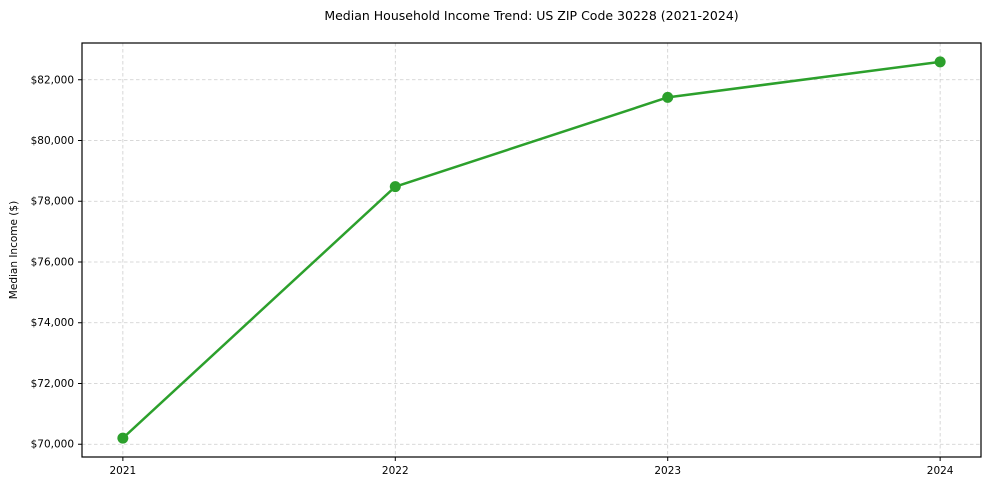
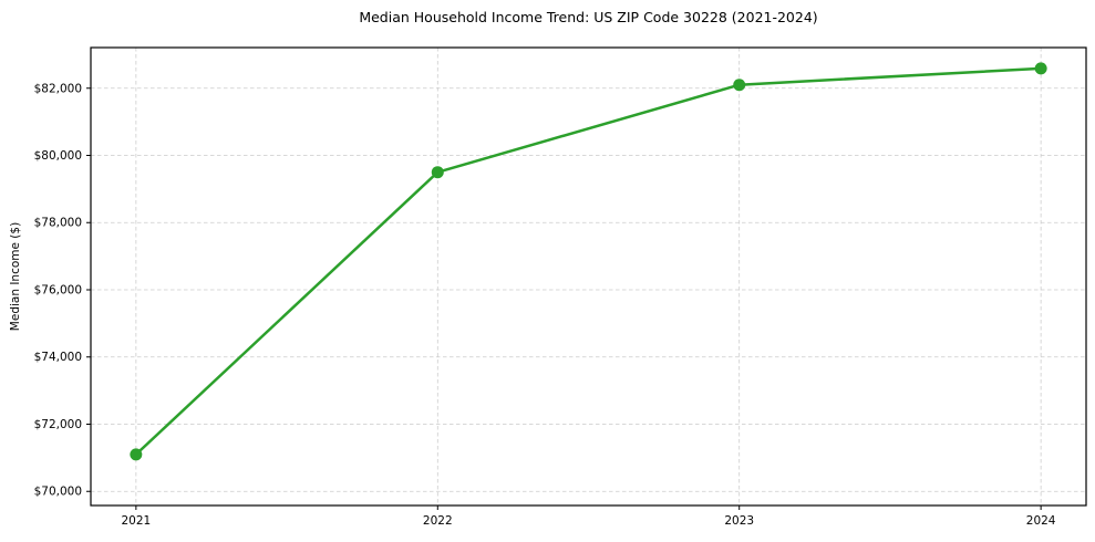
2021: $70200 -> $71100
2022: $78500 -> $79500
2023: $81400 -> $82100
